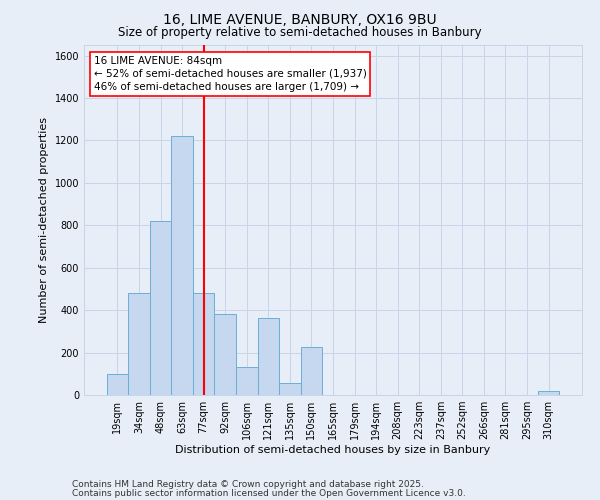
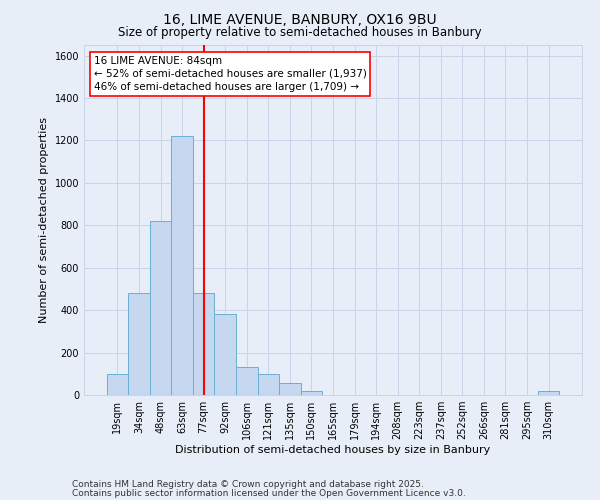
121sqm: 365 -> 100
150sqm: 225 -> 20
